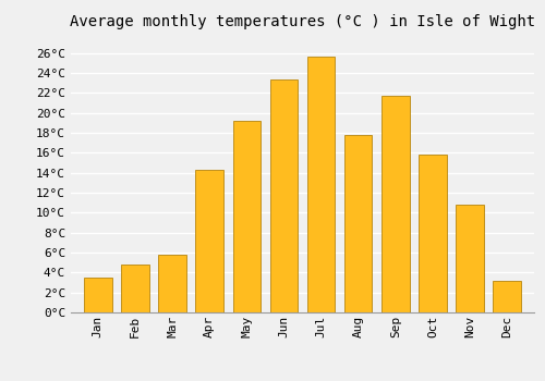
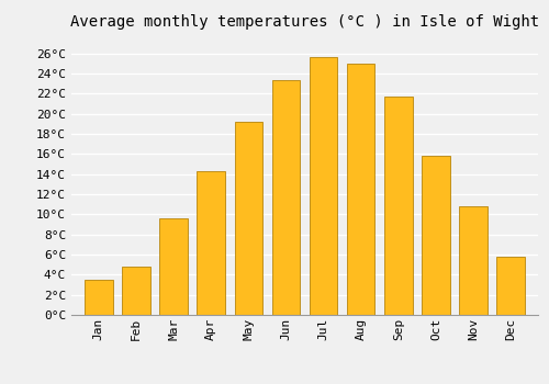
Mar: 5.8°C -> 9.6°C
Aug: 17.8°C -> 25.0°C
Dec: 3.2°C -> 5.8°C
